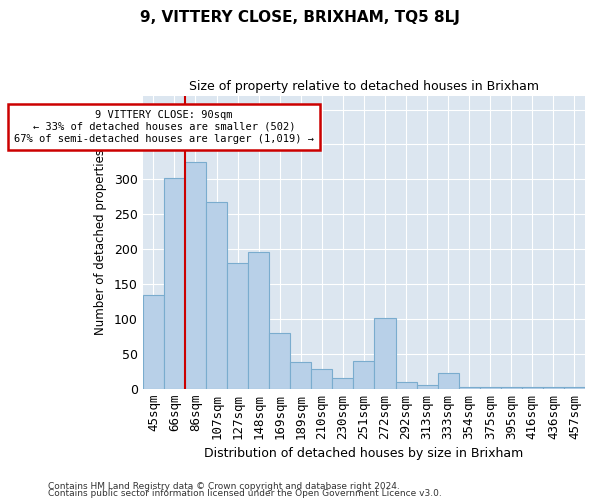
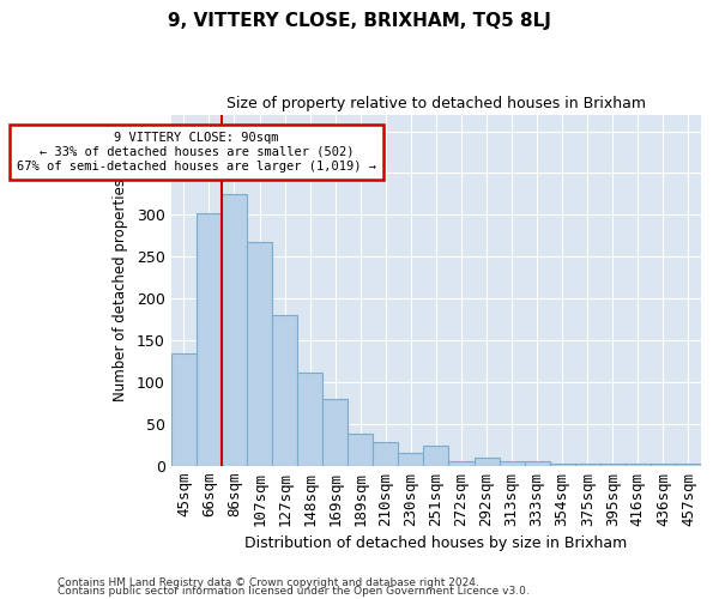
148sqm: 196 -> 112
251sqm: 40 -> 24
272sqm: 102 -> 5
333sqm: 22 -> 5
